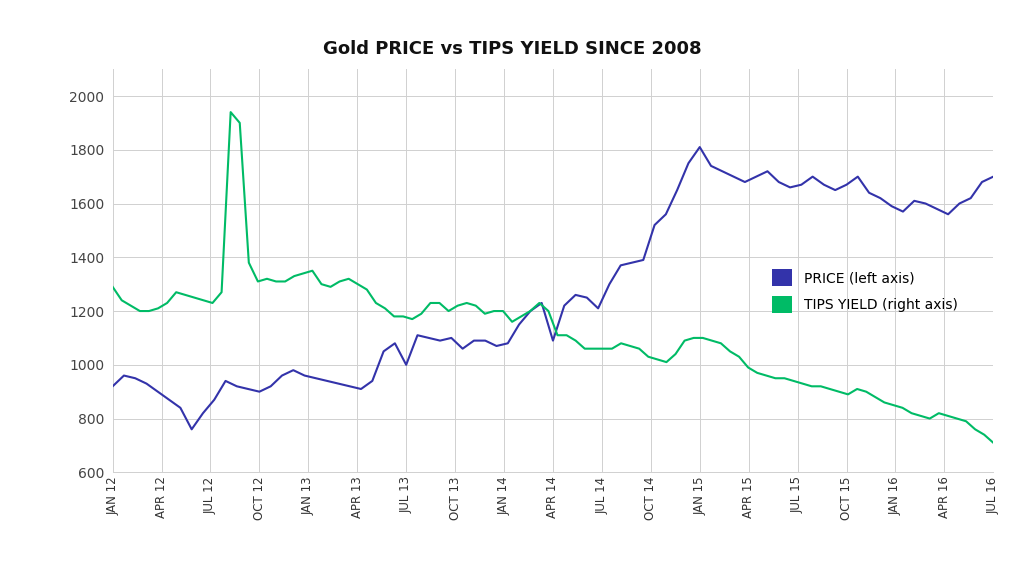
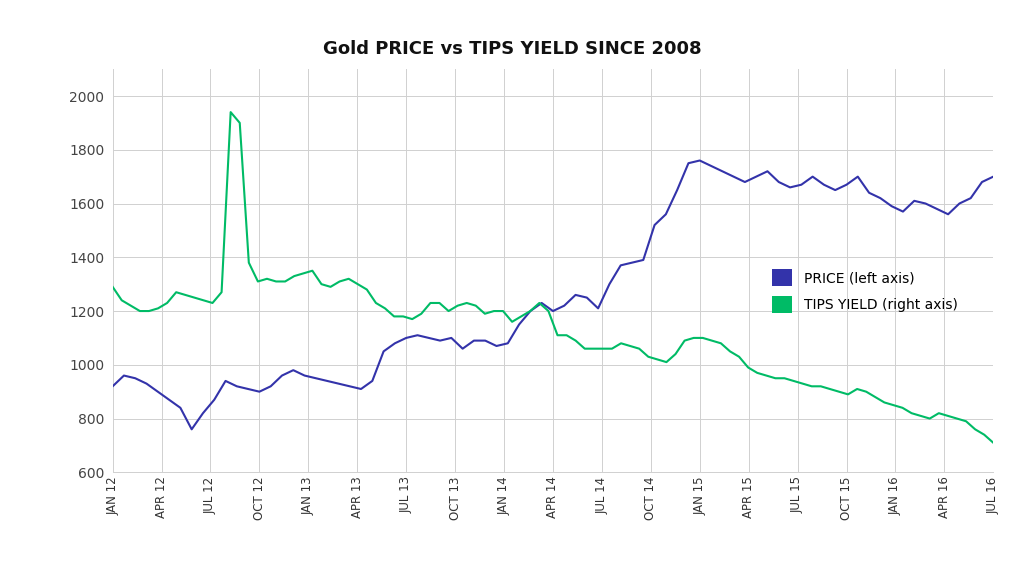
PRICE (left axis)/JUL 13: 1000 -> 1100
PRICE (left axis)/APR 14: 1090 -> 1200
PRICE (left axis)/JAN 15: 1810 -> 1760
